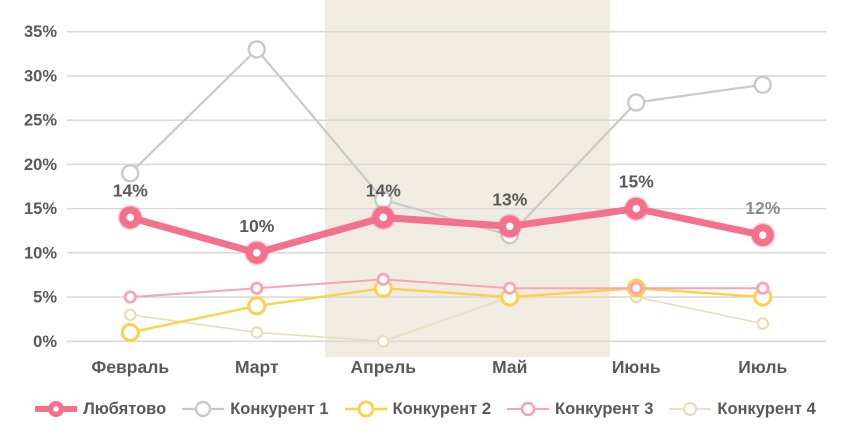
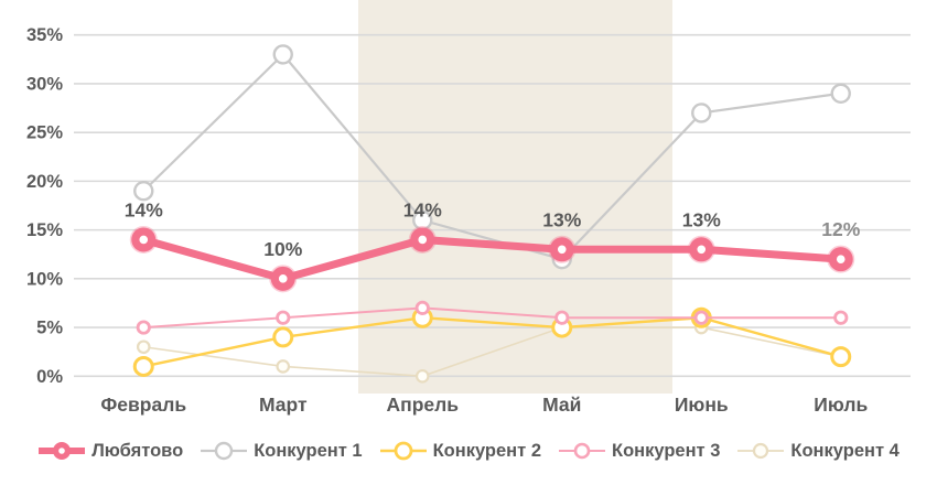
Любятово/Июнь: 15% -> 13%
Конкурент 2/Июль: 5% -> 2%
